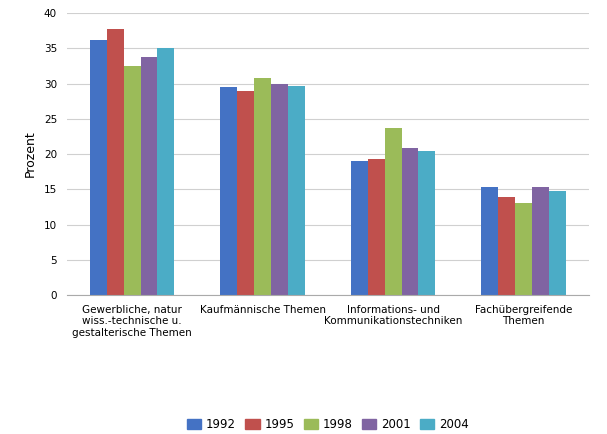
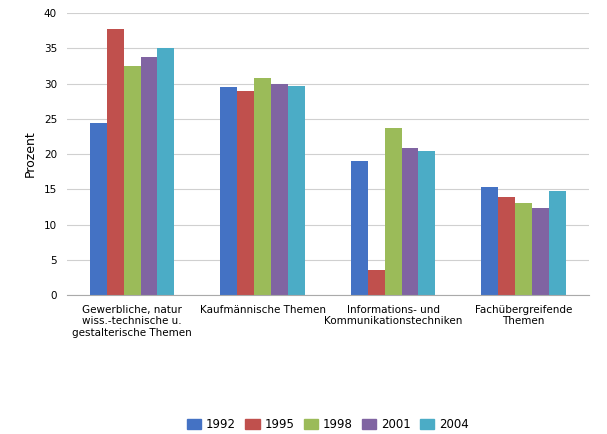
1992/Gewerbliche, natur wiss.-technische u. gestalterische Themen: 36.2 -> 24.4
1995/Informations- und Kommunikationstechniken: 19.3 -> 3.6
2001/Fachübergreifende Themen: 15.4 -> 12.4
